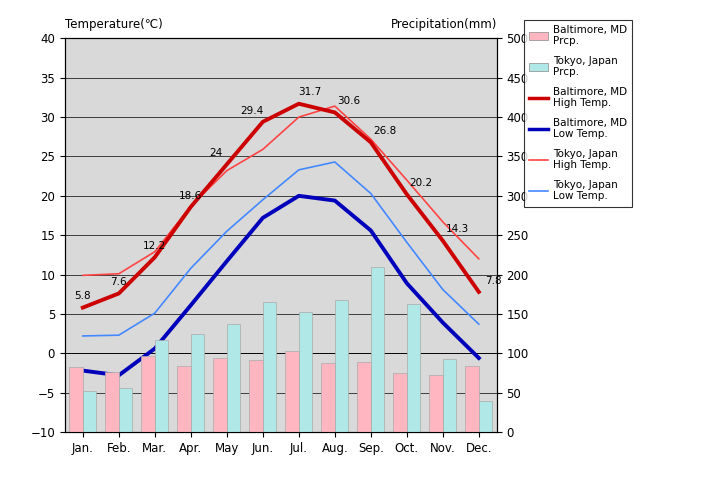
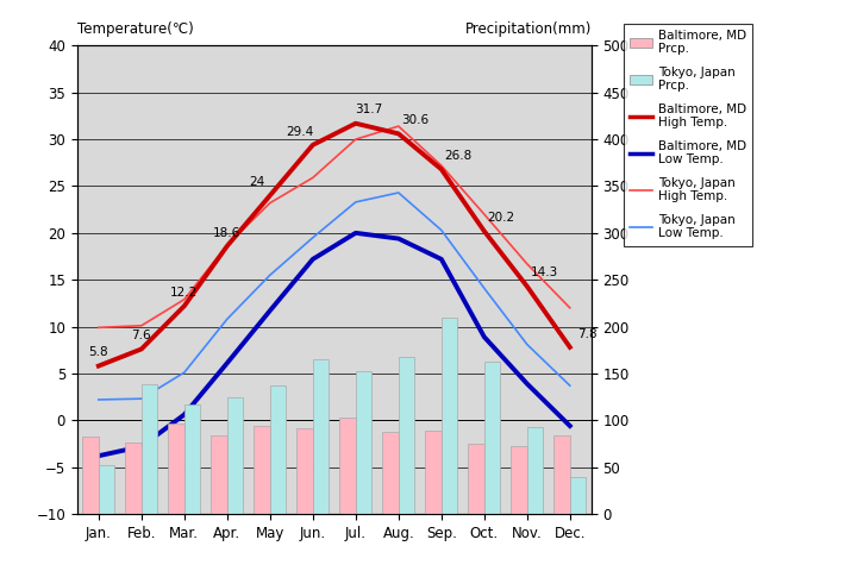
Baltimore, MD Low Temp./Jan.: -2.2 -> -3.8
Tokyo, Japan Prcp./Feb.: 56 -> 138
Baltimore, MD Low Temp./Sep.: 15.6 -> 17.2
